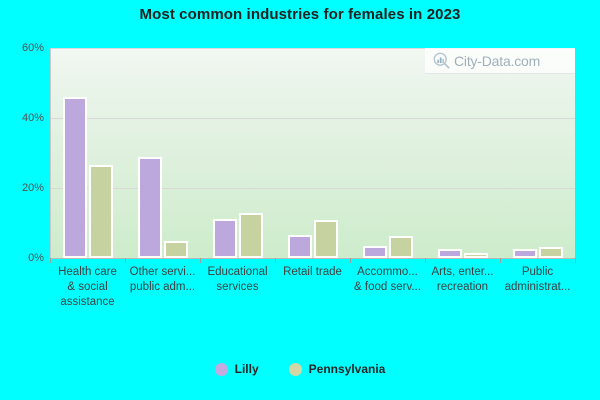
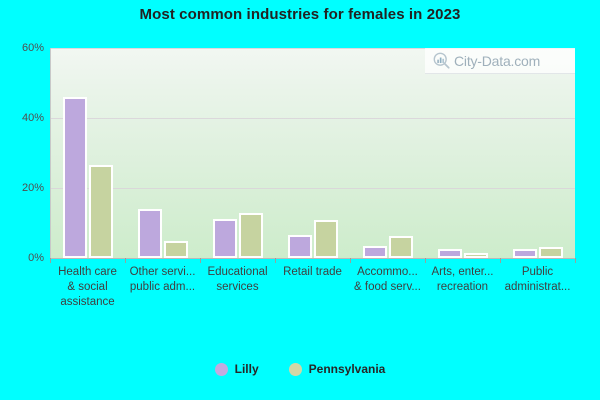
Lilly/Other servi... public adm...: 29% -> 14%
